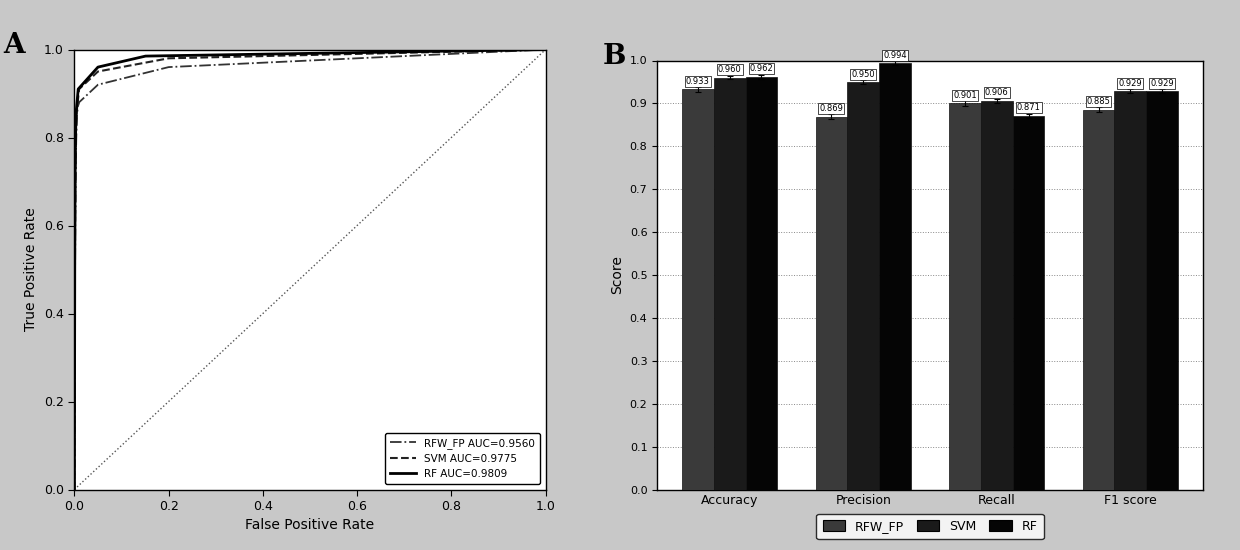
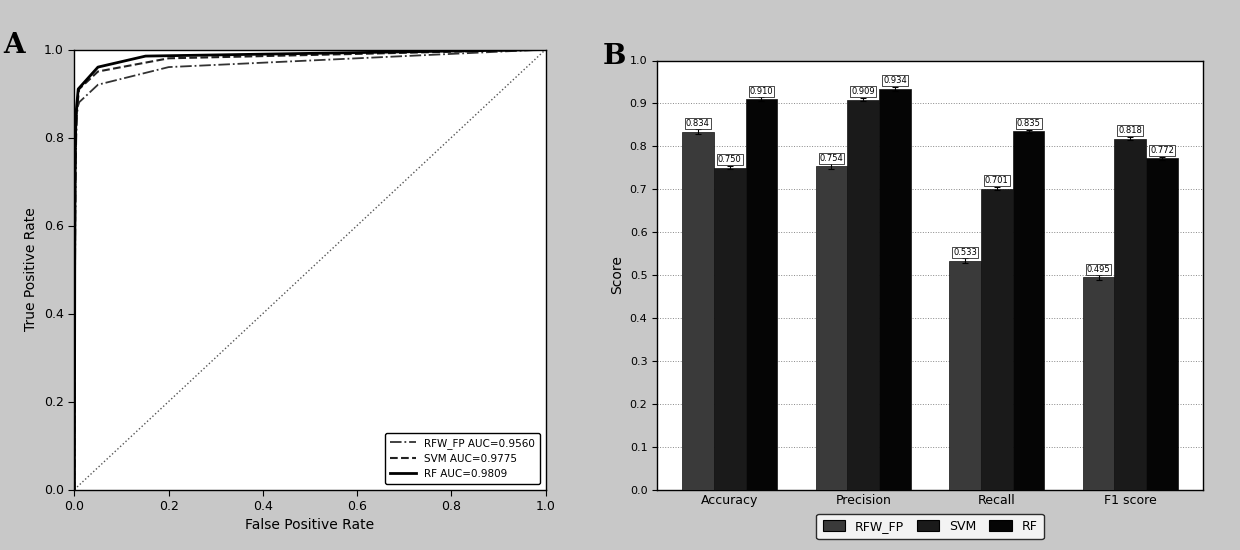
RFW_FP/Accuracy: 0.933 -> 0.834
SVM/Accuracy: 0.960 -> 0.750
RF/Accuracy: 0.962 -> 0.910
RFW_FP/Precision: 0.869 -> 0.754
SVM/Precision: 0.950 -> 0.909
RF/Precision: 0.994 -> 0.934
RFW_FP/Recall: 0.901 -> 0.533
SVM/Recall: 0.906 -> 0.701
RF/Recall: 0.871 -> 0.835
RFW_FP/F1 score: 0.885 -> 0.495
SVM/F1 score: 0.929 -> 0.818
RF/F1 score: 0.929 -> 0.772
